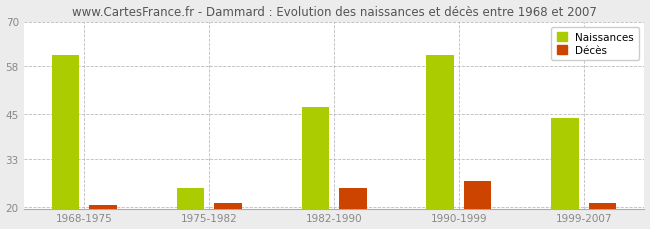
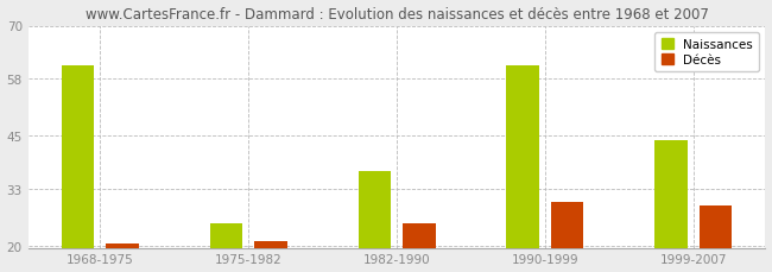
Naissances/1982-1990: 47 -> 37
Décès/1990-1999: 27.0 -> 30.0
Décès/1999-2007: 21.0 -> 29.0
